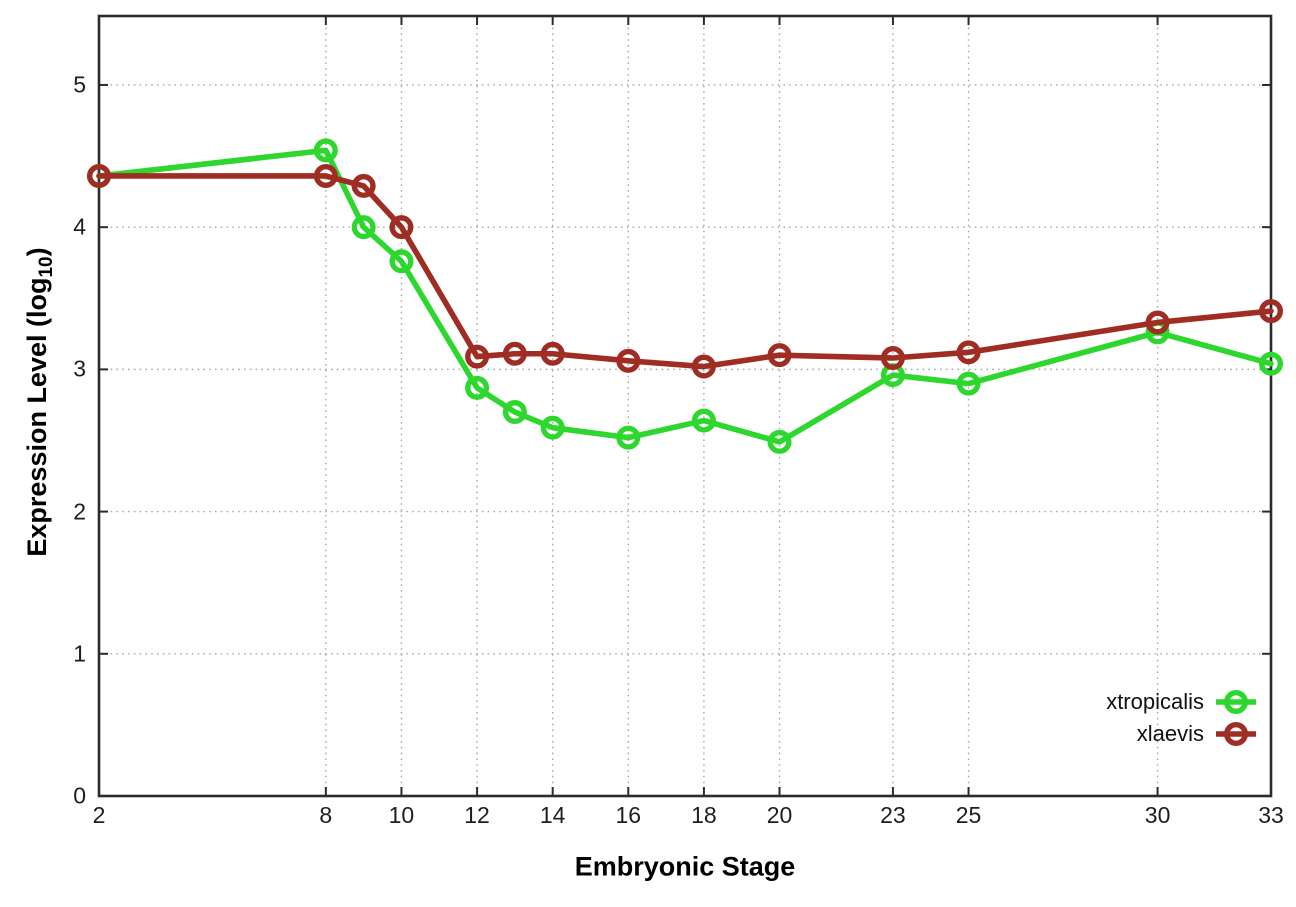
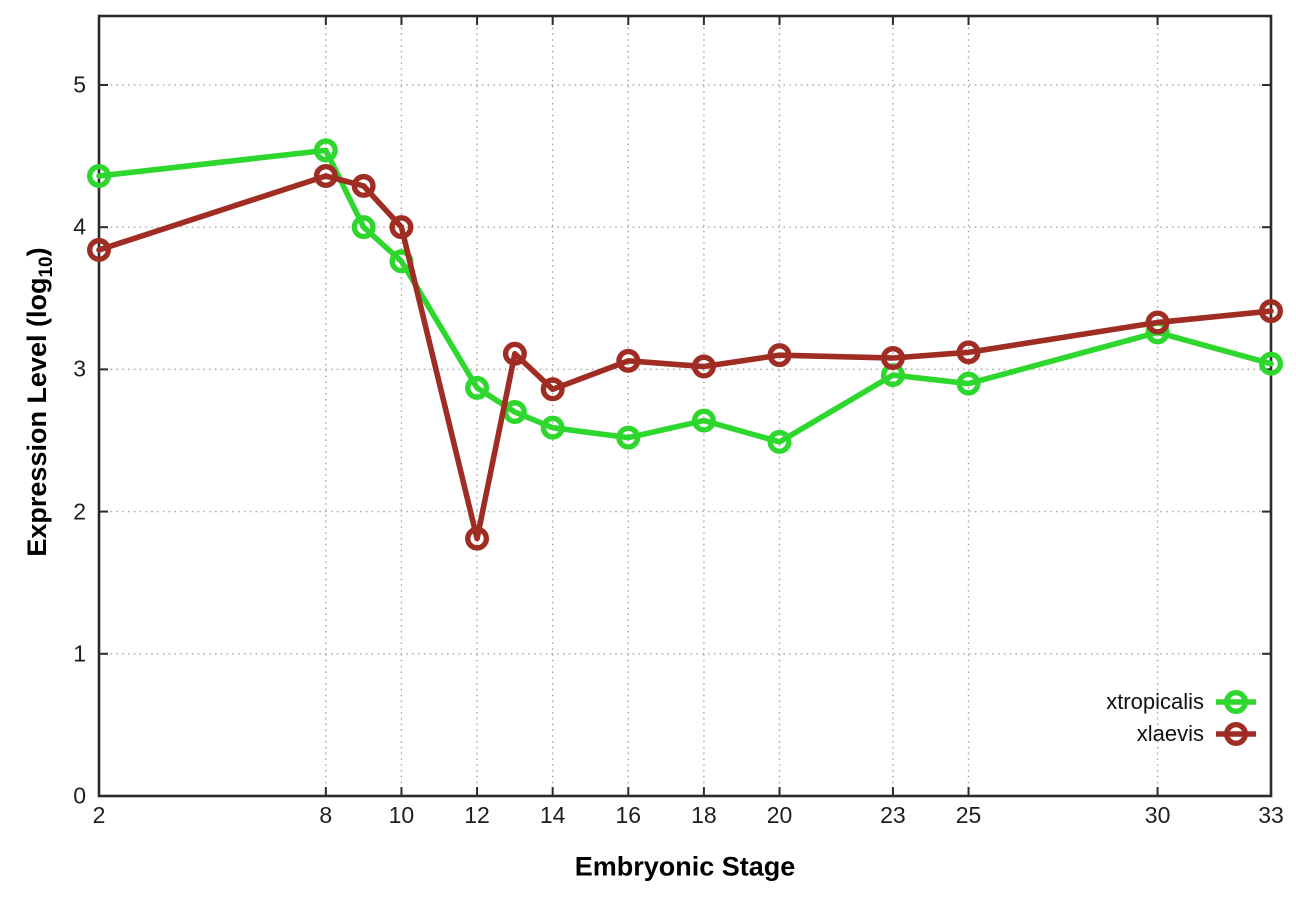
xlaevis/2: 4.36 -> 3.84
xlaevis/12: 3.09 -> 1.81
xlaevis/14: 3.11 -> 2.86
